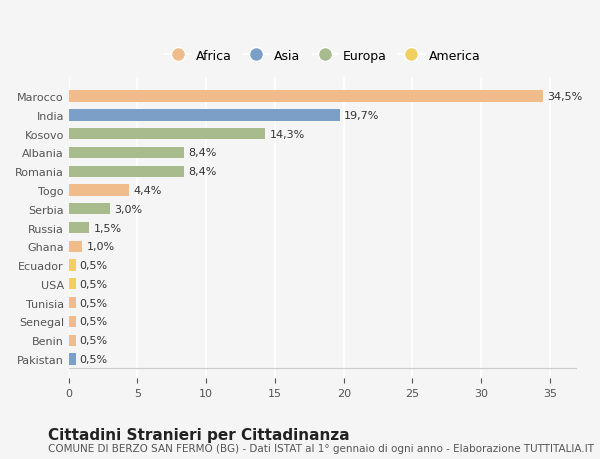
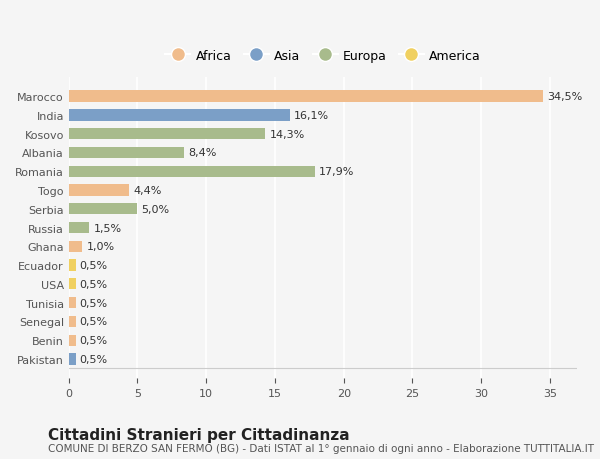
India: 19,7% -> 16,1%
Romania: 8,4% -> 17,9%
Serbia: 3,0% -> 5,0%
